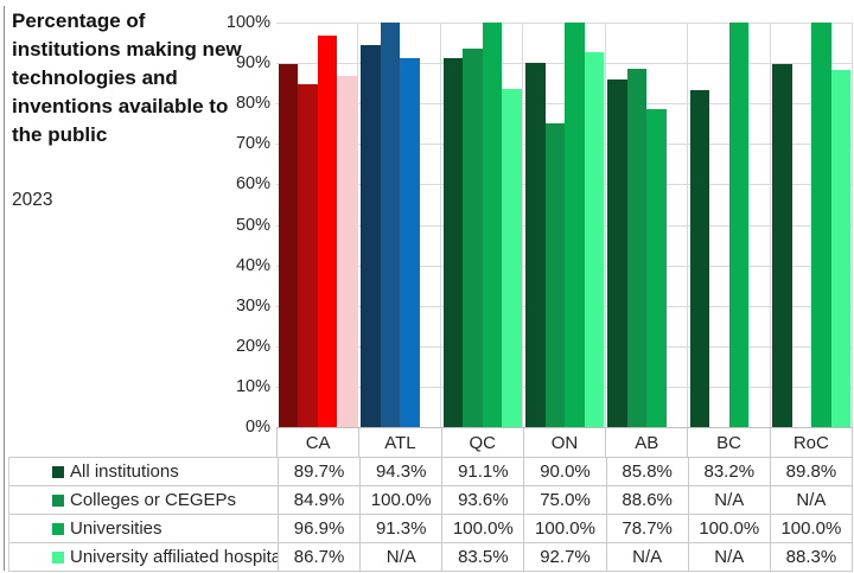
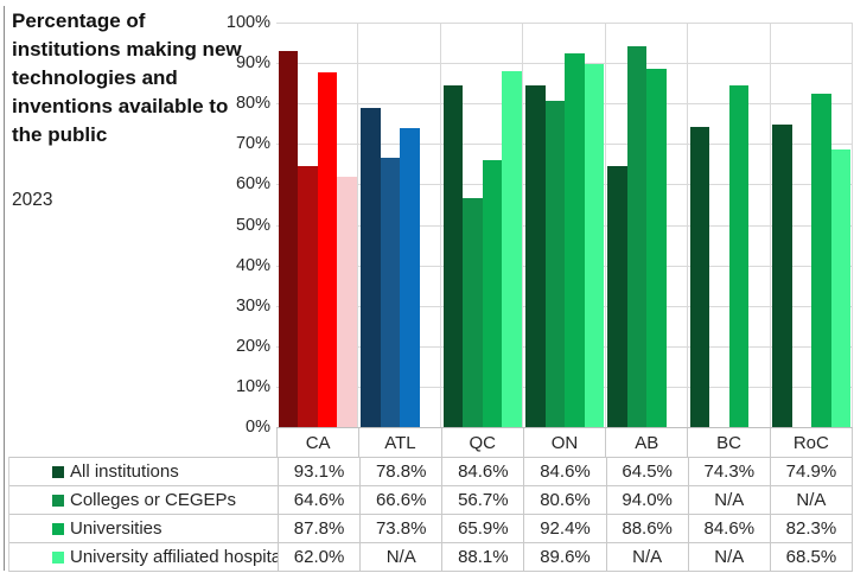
All institutions/CA: 89.7% -> 93.1%
Colleges or CEGEPs/CA: 84.9% -> 64.6%
Universities/CA: 96.9% -> 87.8%
University affiliated hospitals/CA: 86.7% -> 62.0%
All institutions/ATL: 94.3% -> 78.8%
Colleges or CEGEPs/ATL: 100.0% -> 66.6%
Universities/ATL: 91.3% -> 73.8%
All institutions/QC: 91.1% -> 84.6%
Colleges or CEGEPs/QC: 93.6% -> 56.7%
Universities/QC: 100.0% -> 65.9%
University affiliated hospitals/QC: 83.5% -> 88.1%
All institutions/ON: 90.0% -> 84.6%
Colleges or CEGEPs/ON: 75.0% -> 80.6%
Universities/ON: 100.0% -> 92.4%
University affiliated hospitals/ON: 92.7% -> 89.6%
All institutions/AB: 85.8% -> 64.5%
Colleges or CEGEPs/AB: 88.6% -> 94.0%
Universities/AB: 78.7% -> 88.6%
All institutions/BC: 83.2% -> 74.3%
Universities/BC: 100.0% -> 84.6%
All institutions/RoC: 89.8% -> 74.9%
Universities/RoC: 100.0% -> 82.3%
University affiliated hospitals/RoC: 88.3% -> 68.5%
